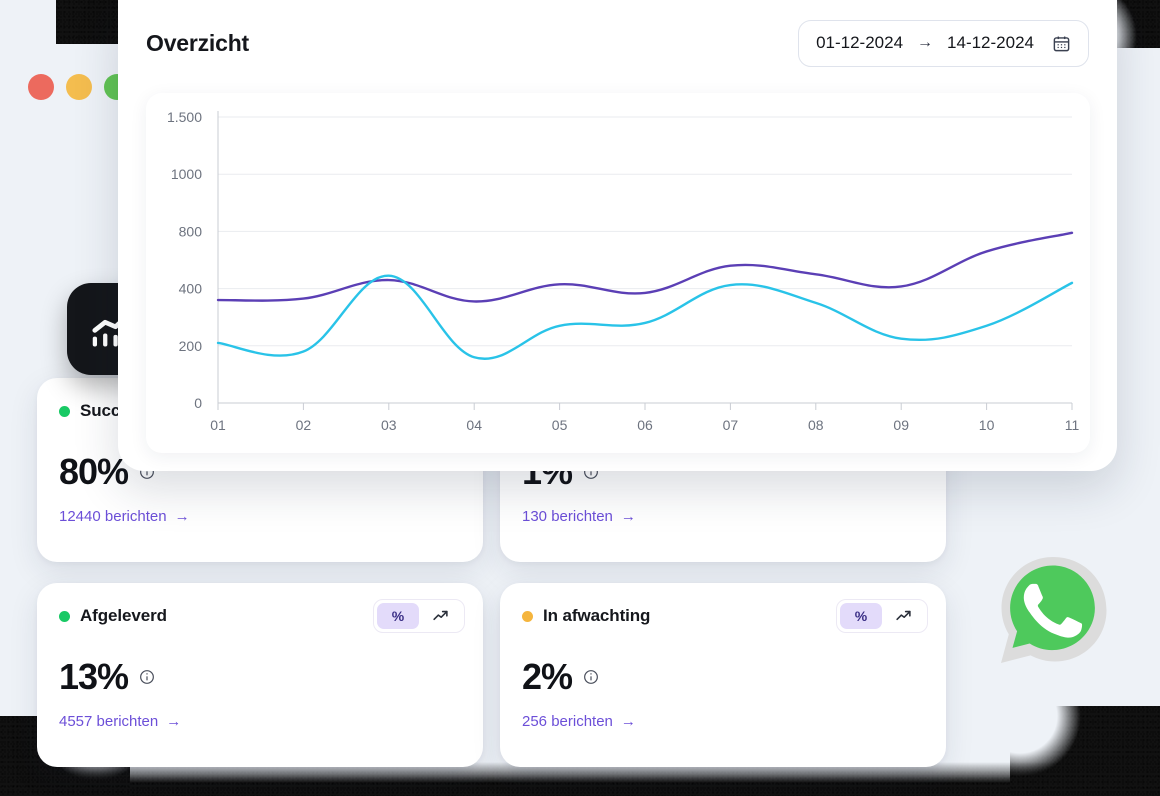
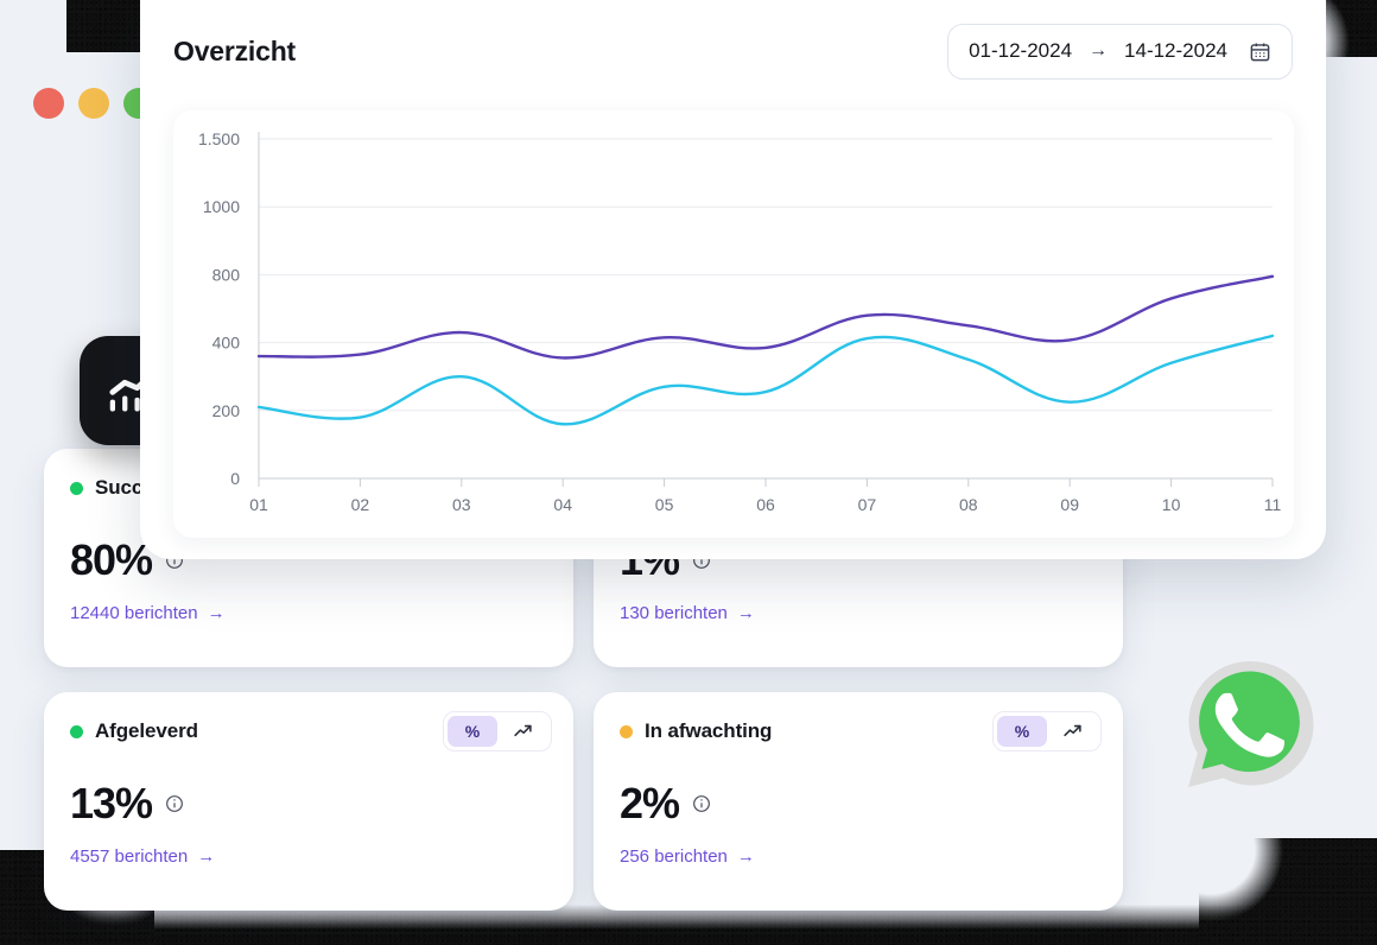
Afgeleverd/03: 490 -> 300
Afgeleverd/06: 280 -> 260
Afgeleverd/10: 270 -> 340
